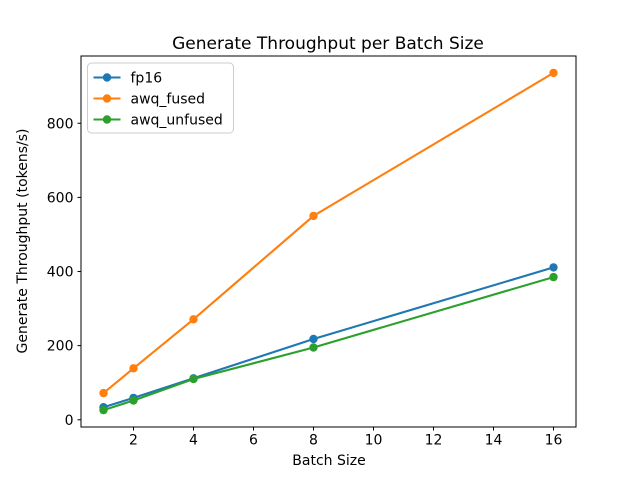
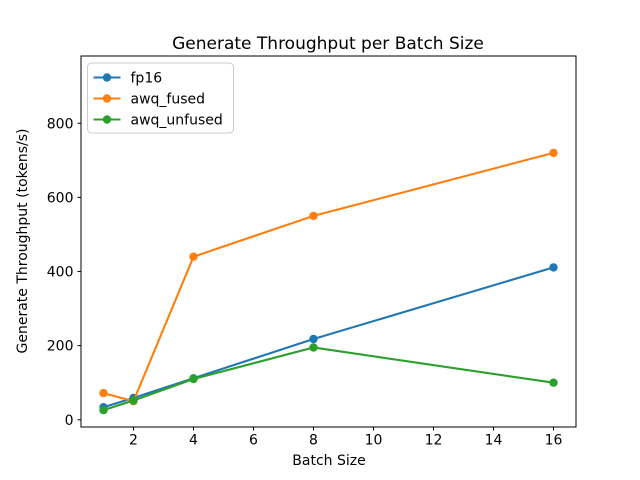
awq_fused/2: 140 -> 50
awq_fused/4: 270 -> 440
awq_fused/16: 940 -> 720
awq_unfused/16: 380 -> 100
